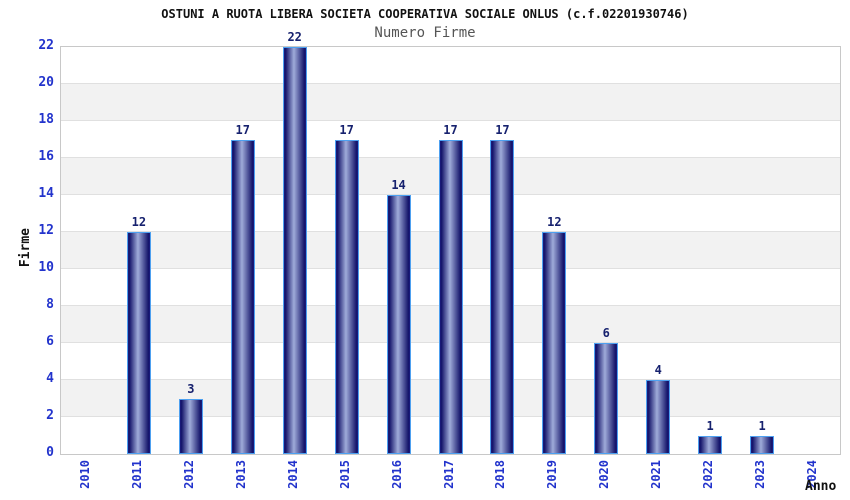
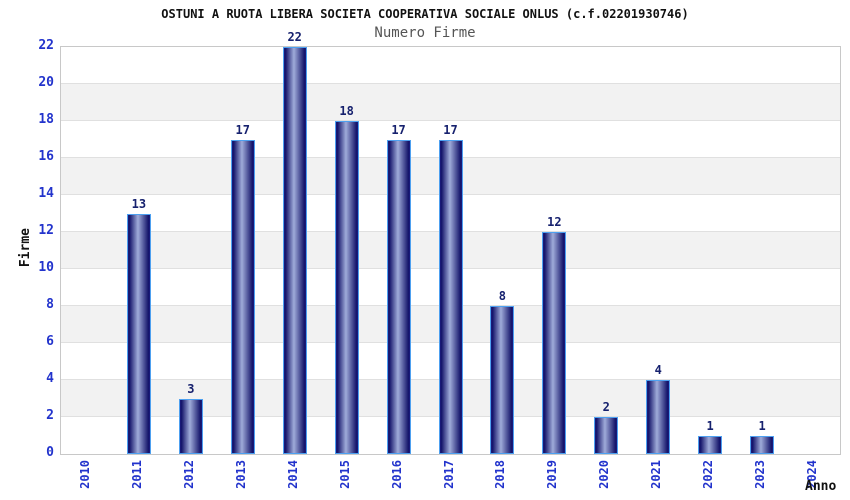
2011: 12 -> 13
2015: 17 -> 18
2016: 14 -> 17
2018: 17 -> 8
2020: 6 -> 2
